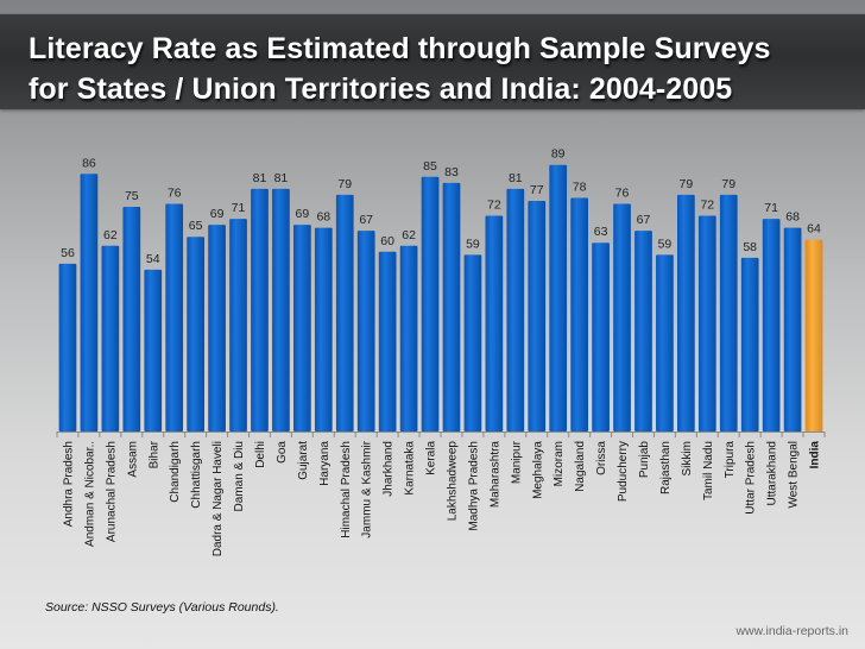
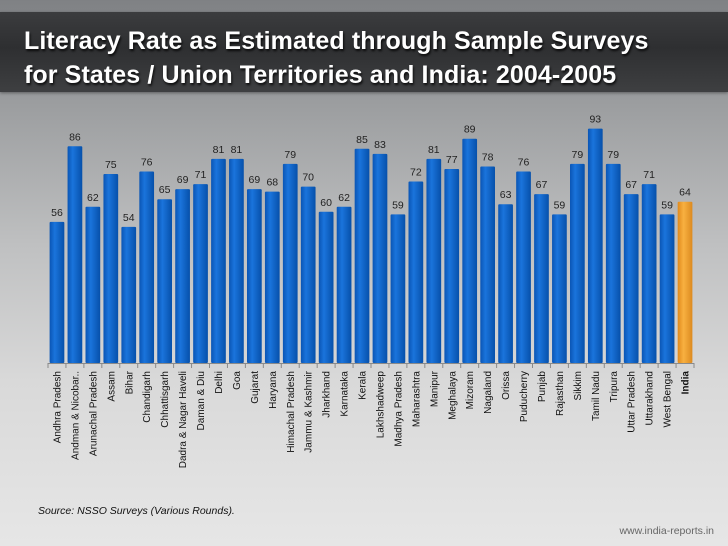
Jammu & Kashmir: 67 -> 70
Tamil Nadu: 72 -> 93
Uttar Pradesh: 58 -> 67
West Bengal: 68 -> 59
